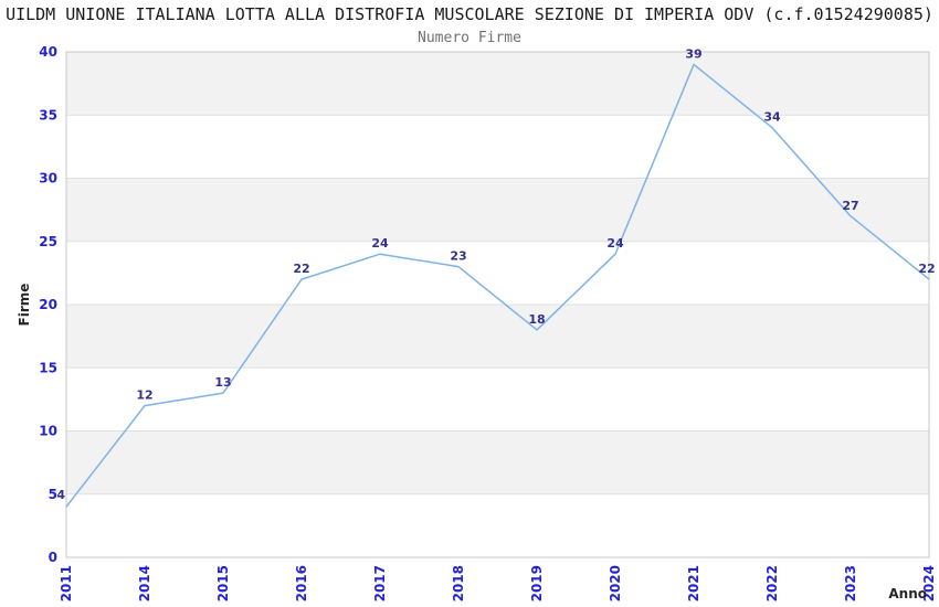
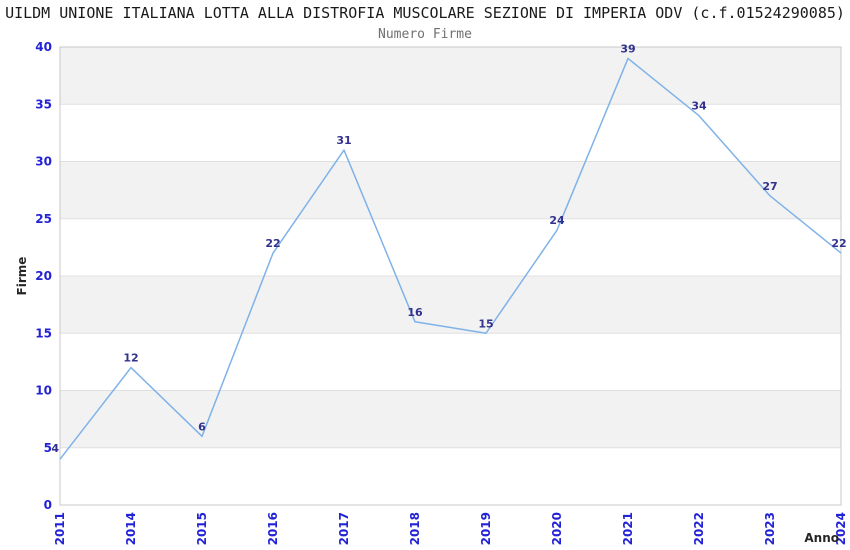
2015: 13 -> 6
2017: 24 -> 31
2018: 23 -> 16
2019: 18 -> 15
